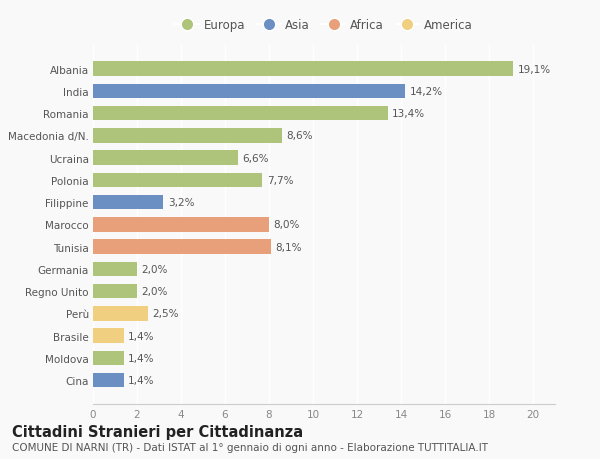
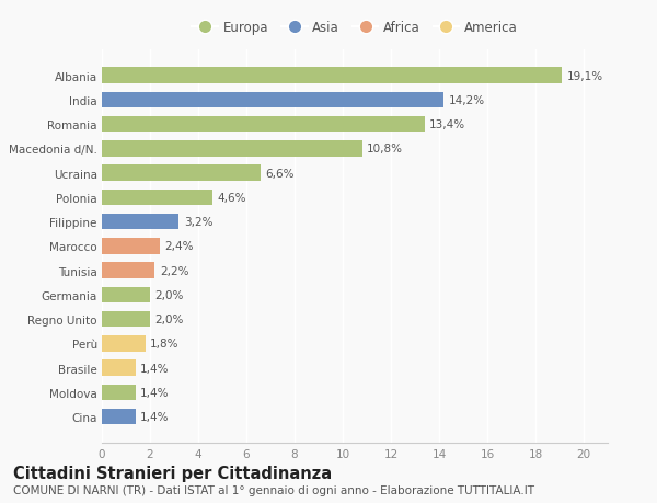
Macedonia d/N.: 8,6% -> 10,8%
Polonia: 7,7% -> 4,6%
Marocco: 8,0% -> 2,4%
Tunisia: 8,1% -> 2,2%
Perù: 2,5% -> 1,8%
